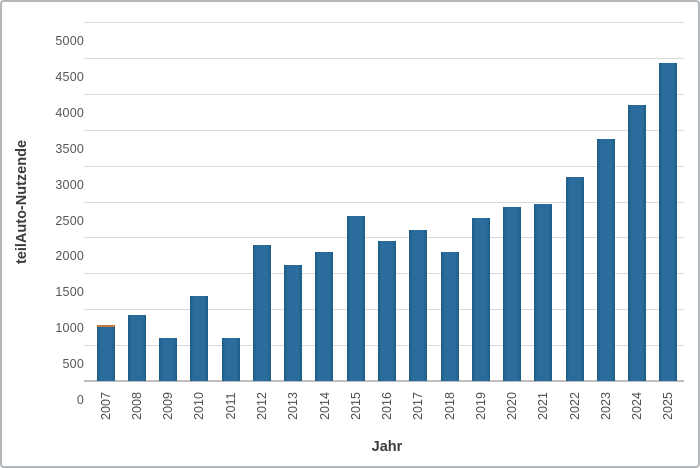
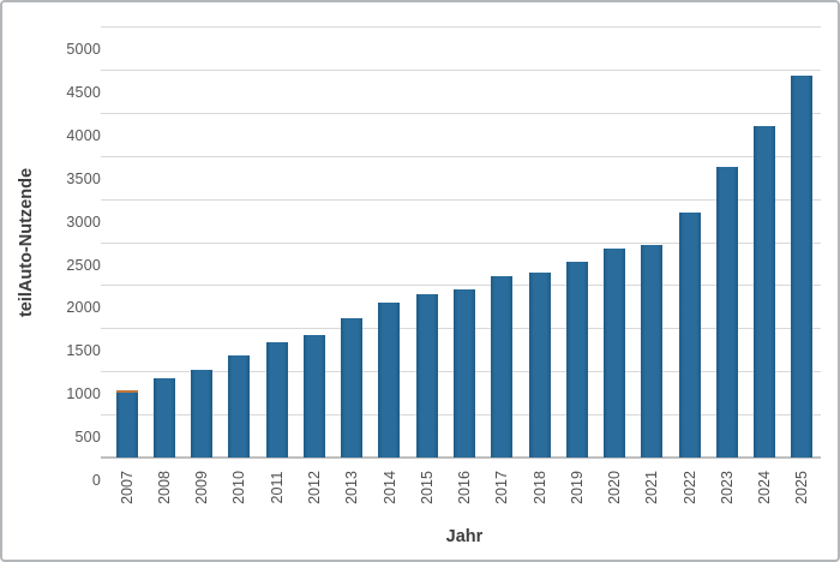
2009: 600 -> 1000
2011: 600 -> 1300
2012: 1900 -> 1400
2015: 2300 -> 1900
2018: 1800 -> 2200
